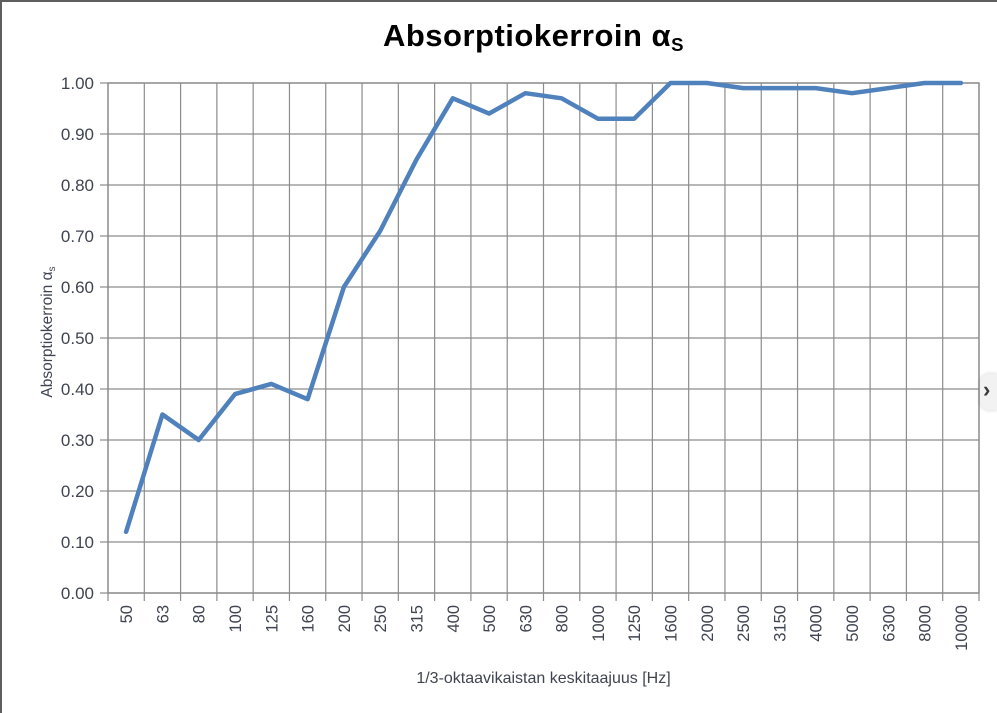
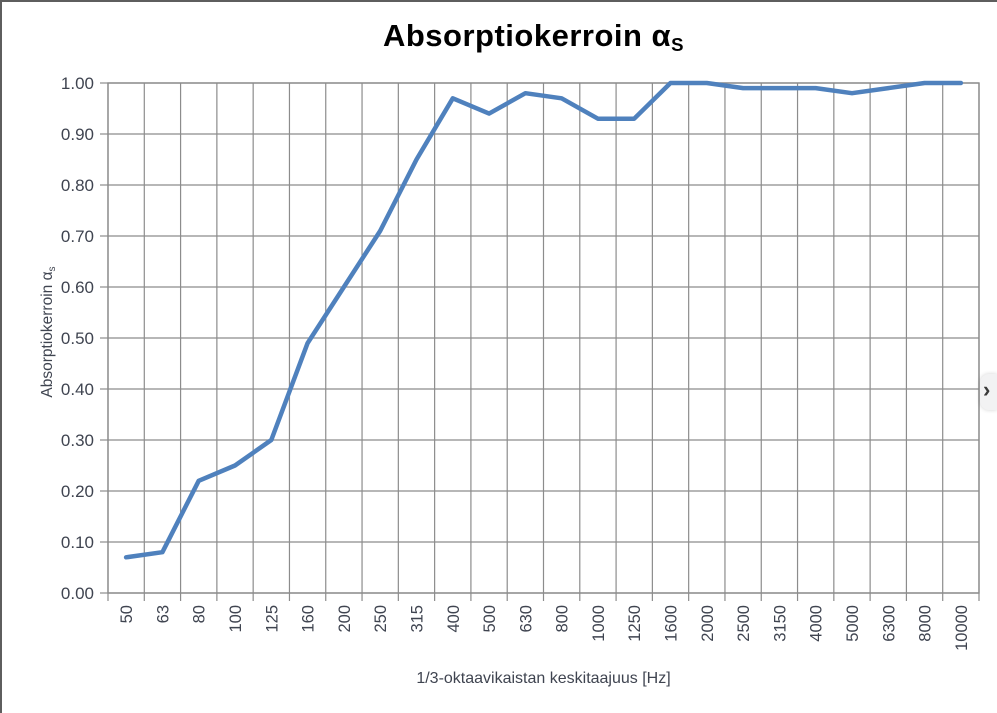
50: 0.12 -> 0.07
63: 0.35 -> 0.08
80: 0.30 -> 0.22
100: 0.39 -> 0.25
125: 0.41 -> 0.30
160: 0.38 -> 0.49
